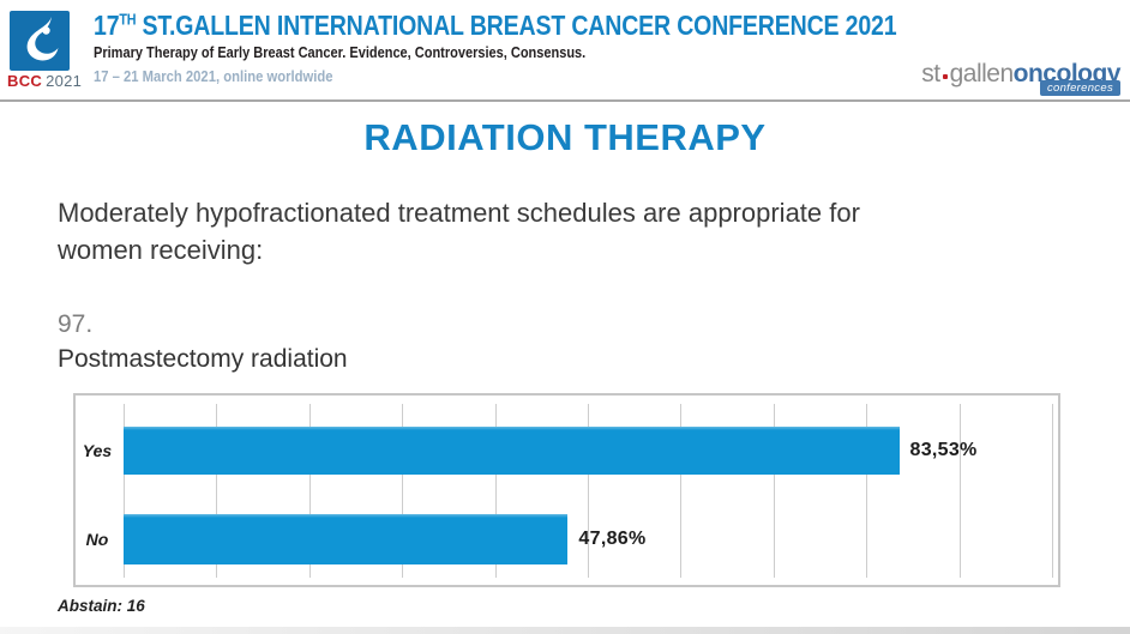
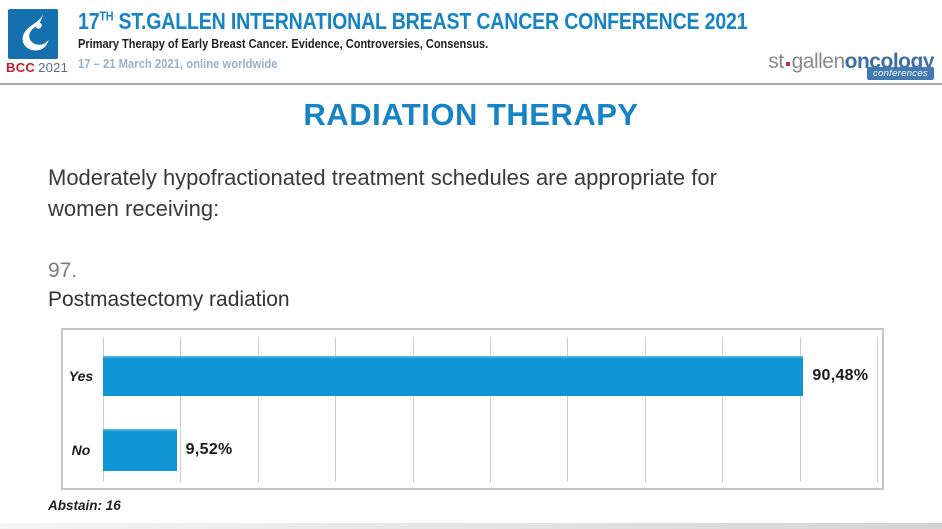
Yes: 83,53% -> 90,48%
No: 47,86% -> 9,52%
